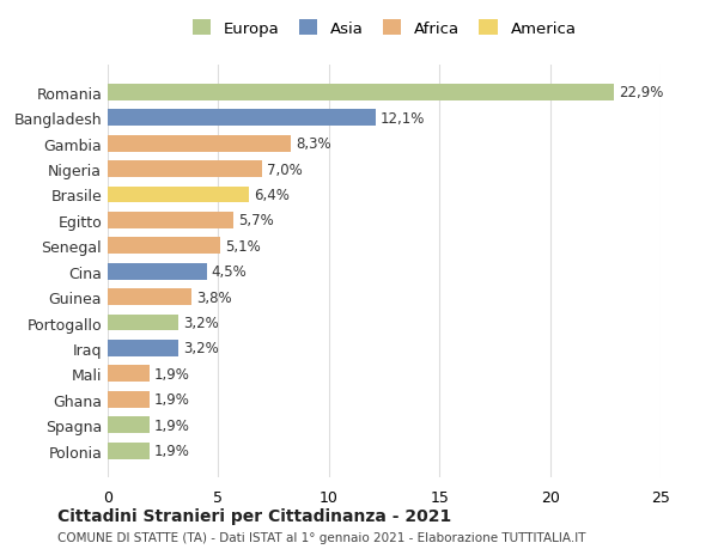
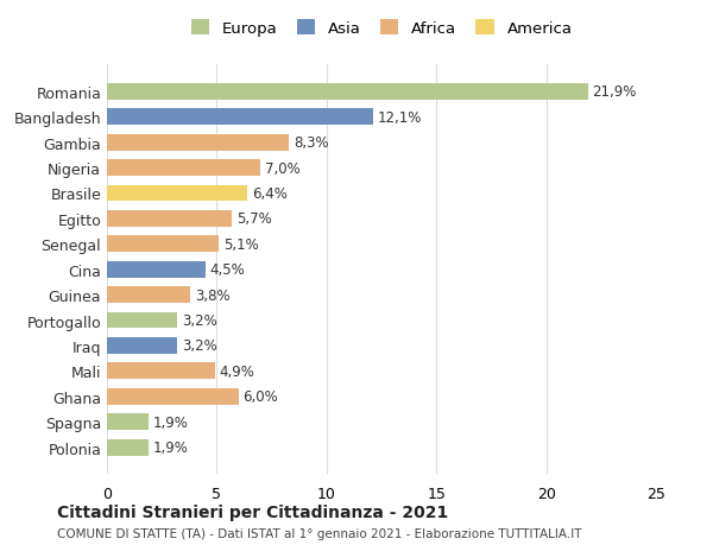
Romania: 22,9% -> 21,9%
Mali: 1,9% -> 4,9%
Ghana: 1,9% -> 6,0%
